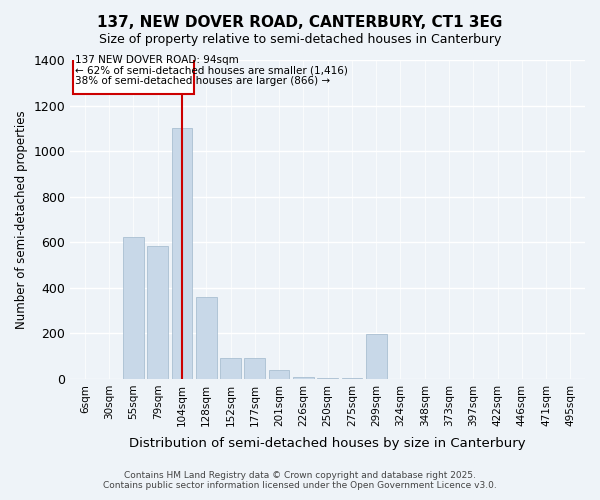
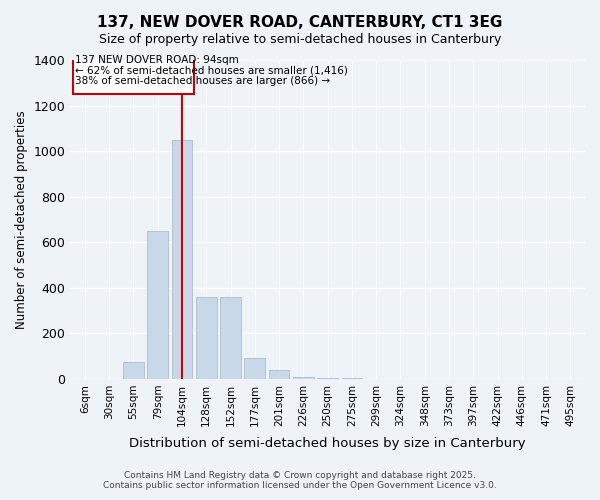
55sqm: 625 -> 75
79sqm: 585 -> 650
104sqm: 1100 -> 1050
152sqm: 90 -> 360
299sqm: 195 -> 1
